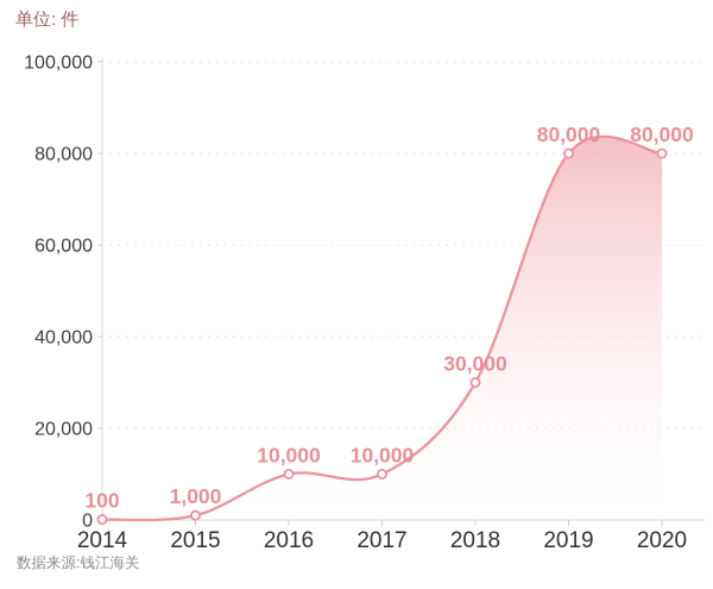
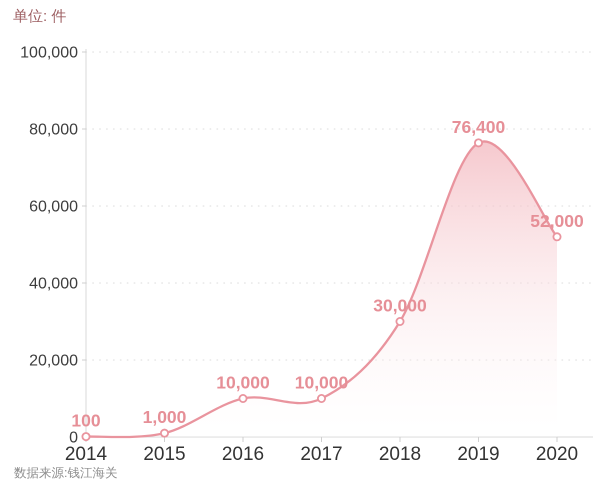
2019: 80,000 -> 76,400
2020: 80,000 -> 52,000
